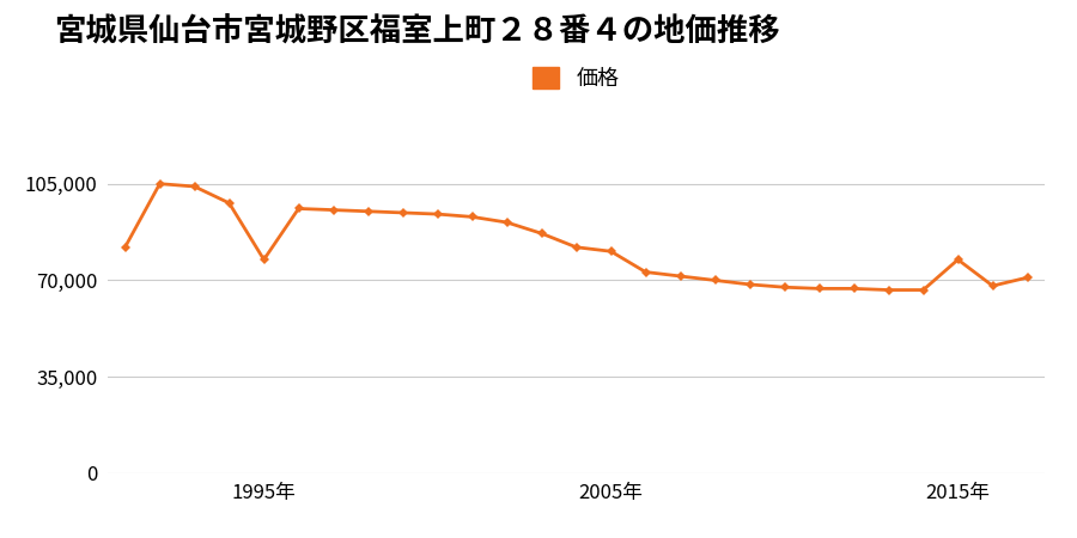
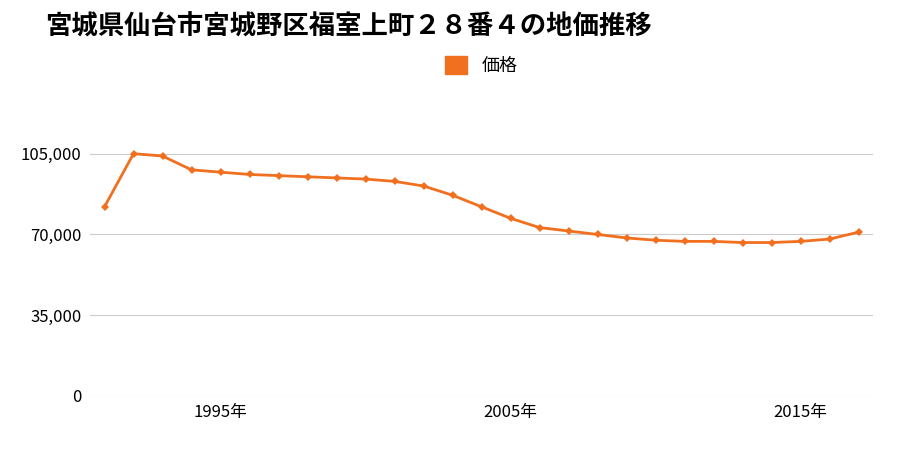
1995年: 77,500 -> 97,000
2005年: 80,500 -> 77,000
2015年: 77,500 -> 67,000
